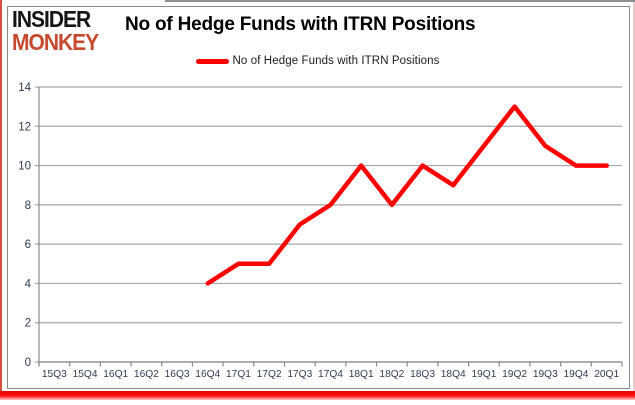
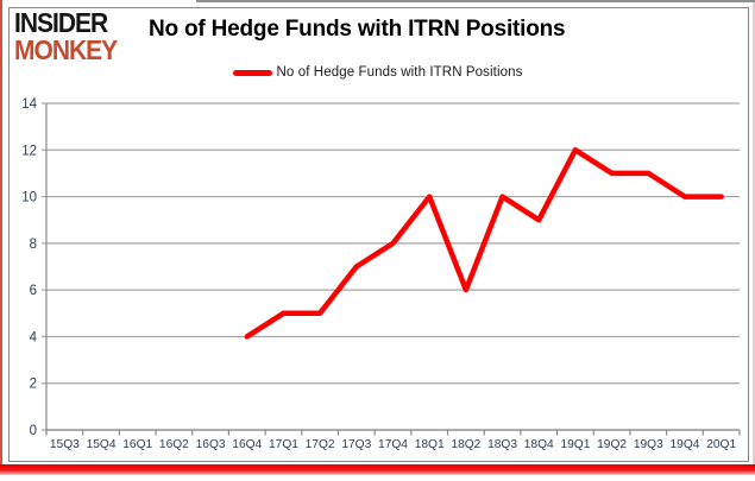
18Q2: 8 -> 6
19Q1: 11 -> 12
19Q2: 13 -> 11
